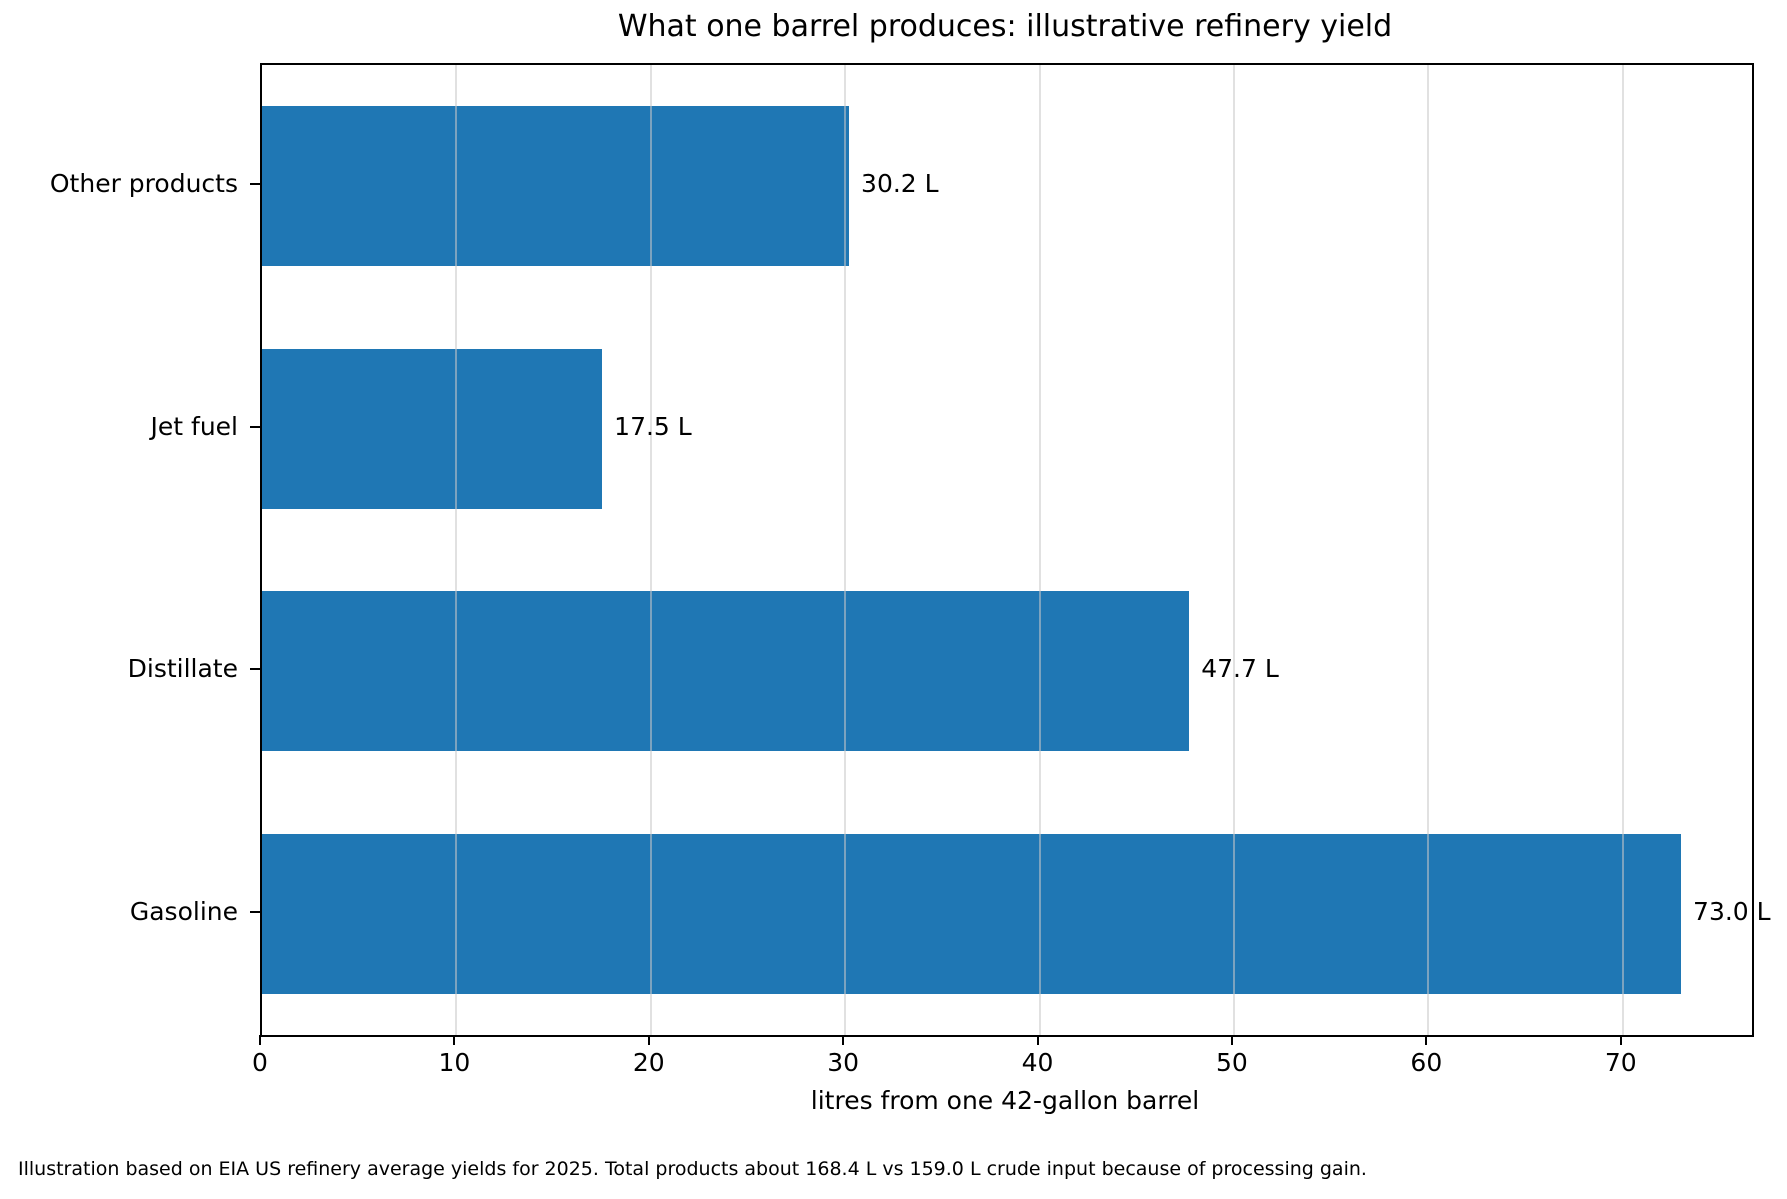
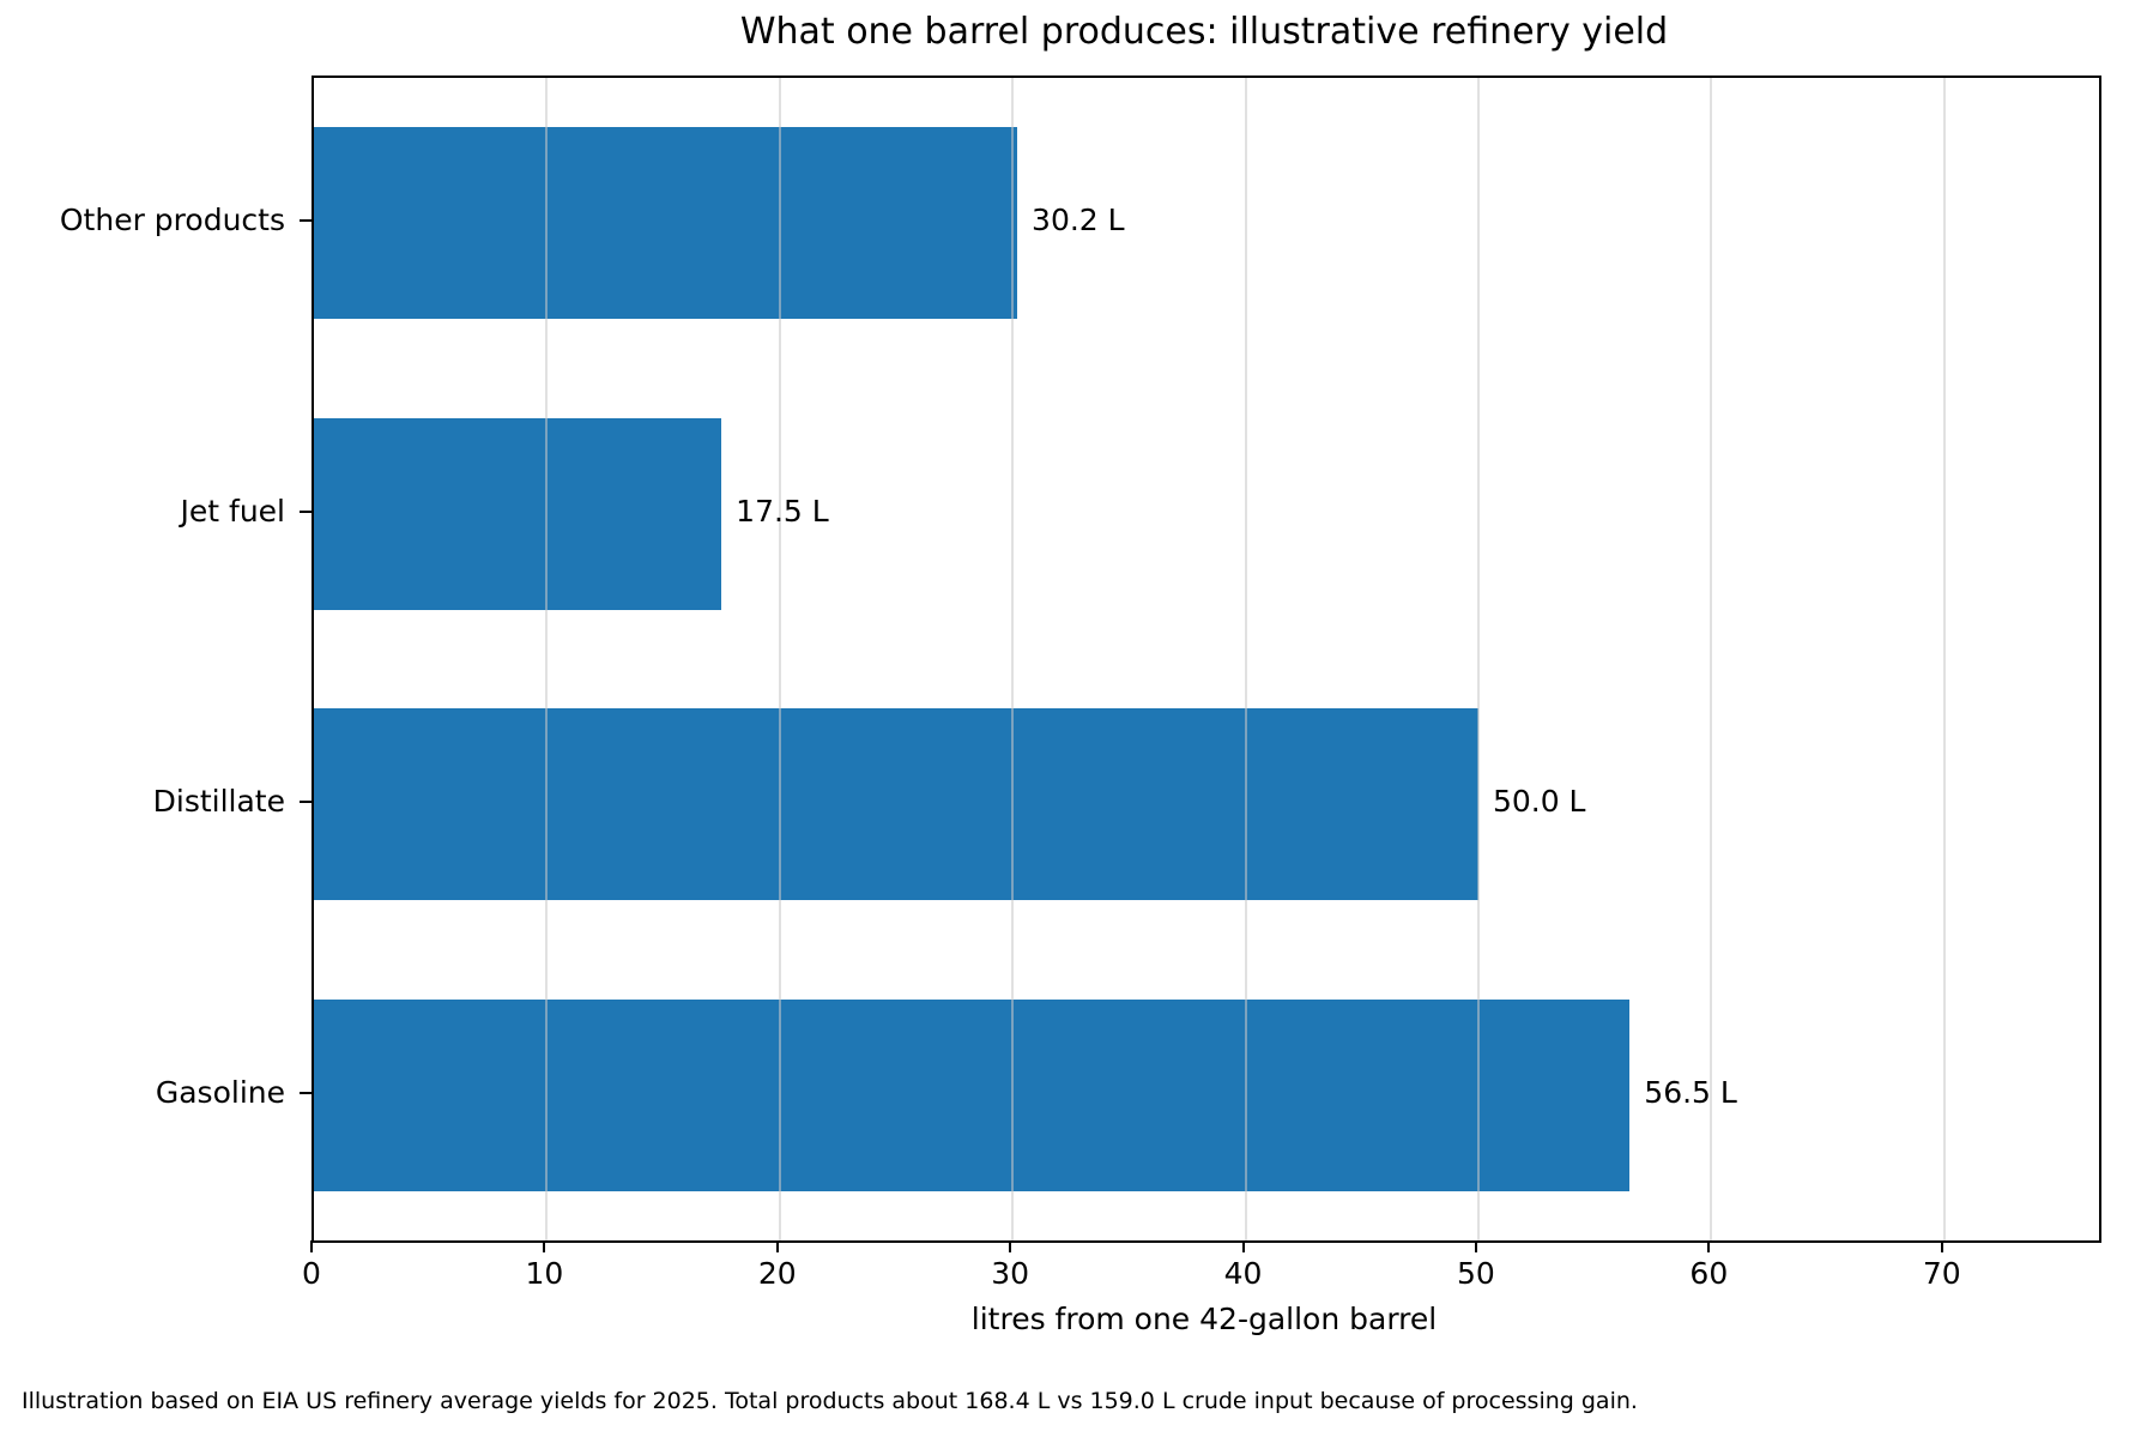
Distillate: 47.7 -> 50.0
Gasoline: 73.0 -> 56.5
